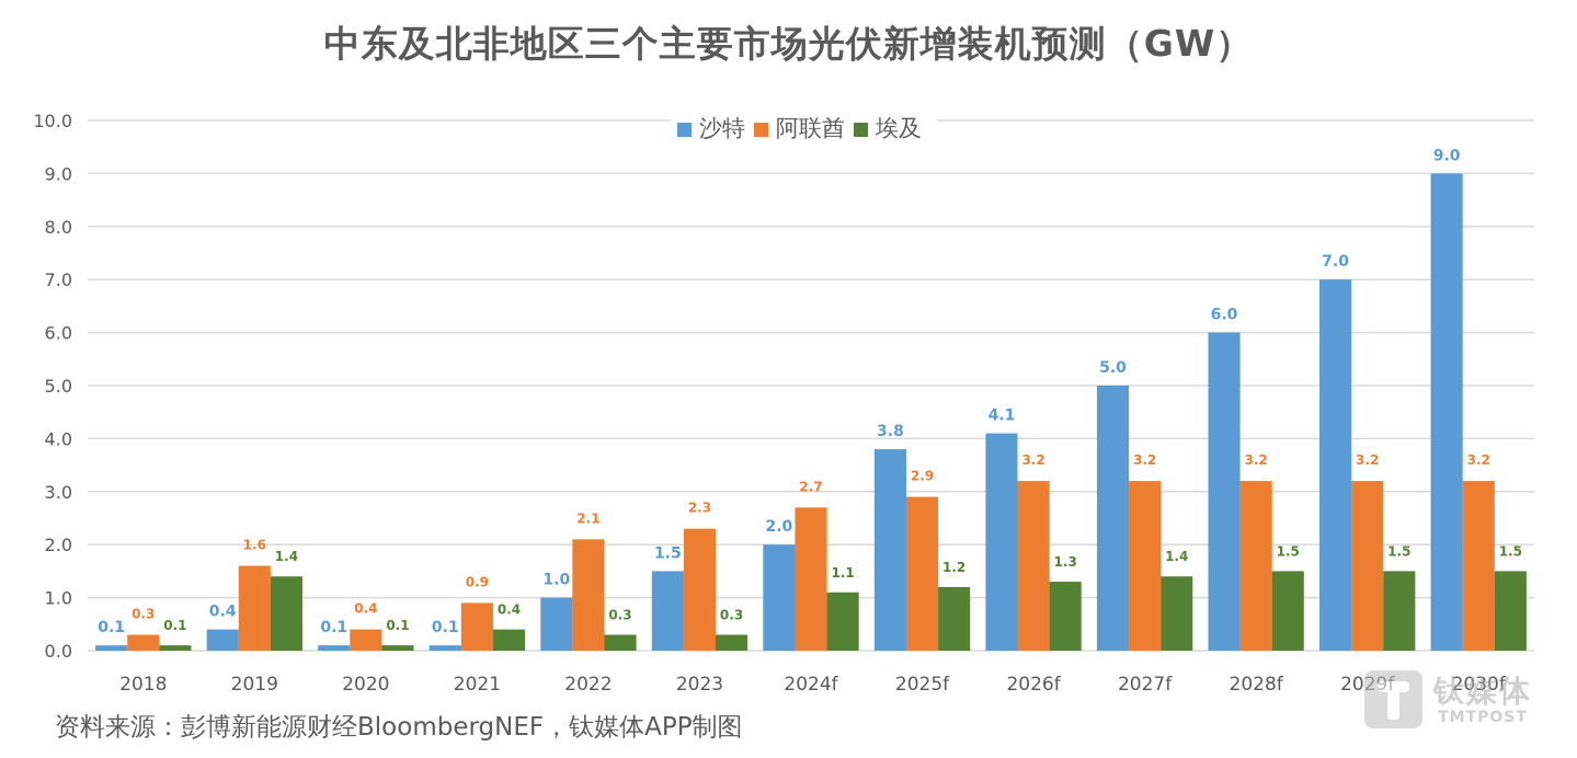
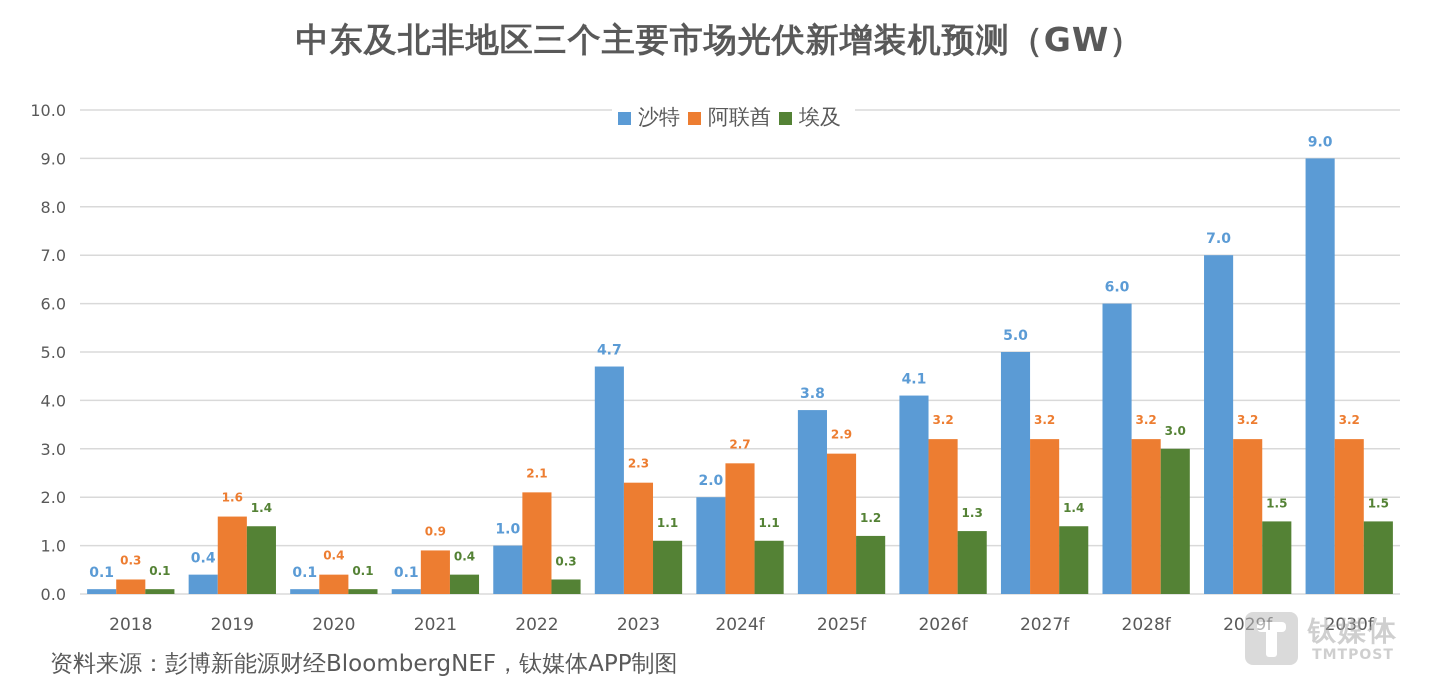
沙特/2023: 1.5 -> 4.7
埃及/2023: 0.3 -> 1.1
埃及/2028f: 1.5 -> 3.0
